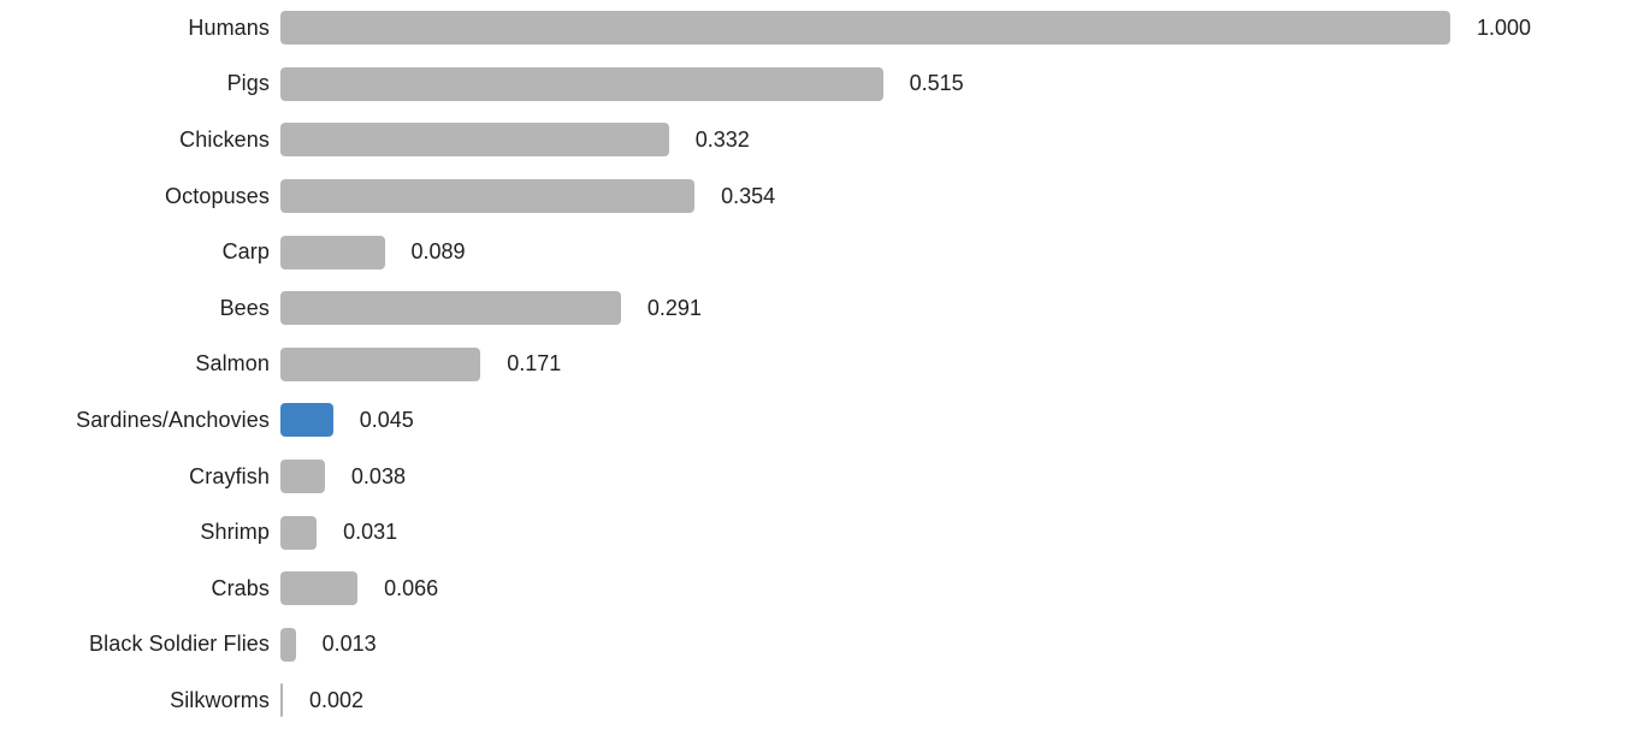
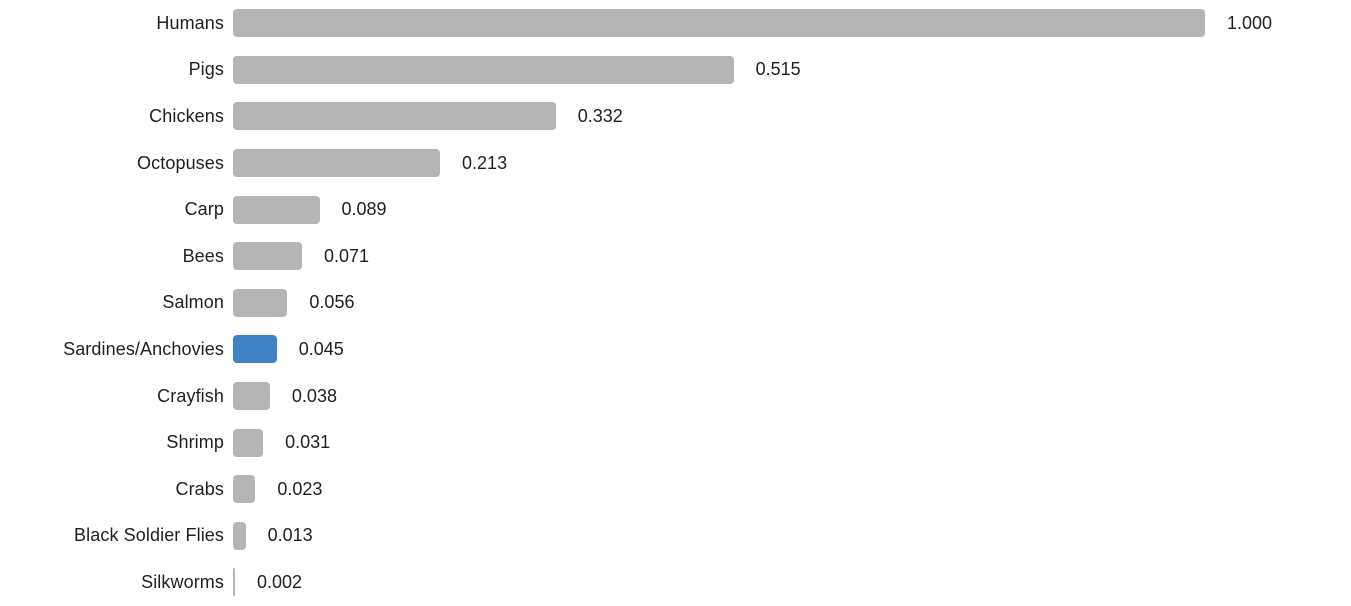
Octopuses: 0.354 -> 0.213
Bees: 0.291 -> 0.071
Salmon: 0.171 -> 0.056
Crabs: 0.066 -> 0.023
